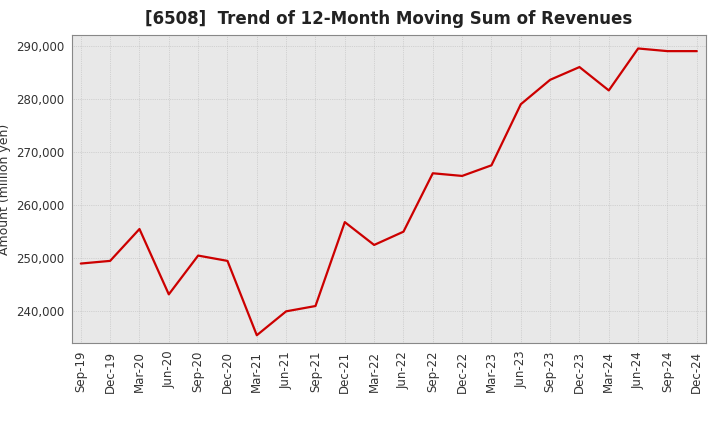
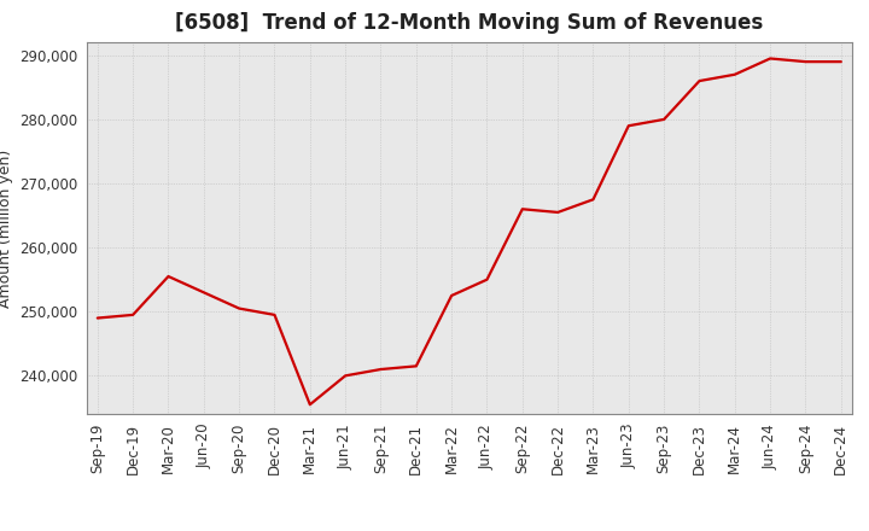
Jun-20: 243,200 -> 253,000
Dec-21: 256,800 -> 241,500
Sep-23: 283,600 -> 280,000
Mar-24: 281,600 -> 287,000
